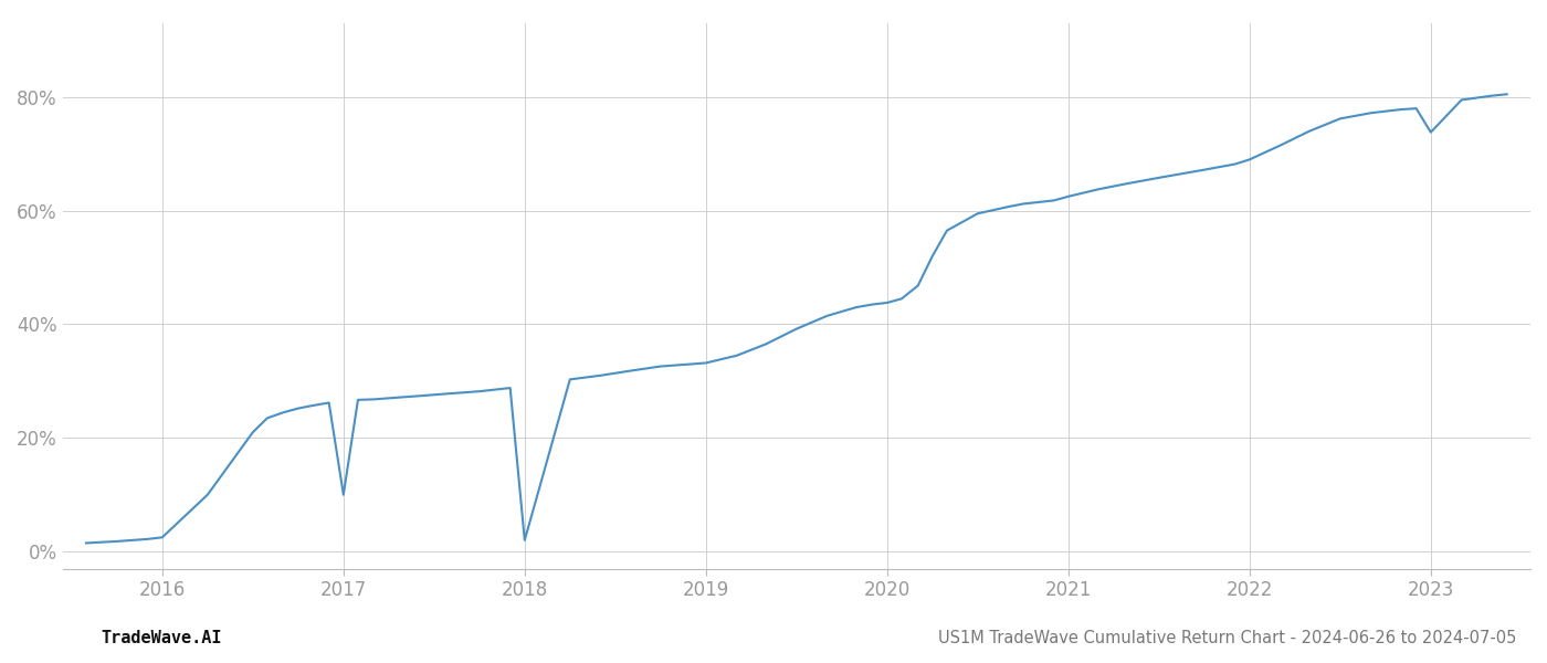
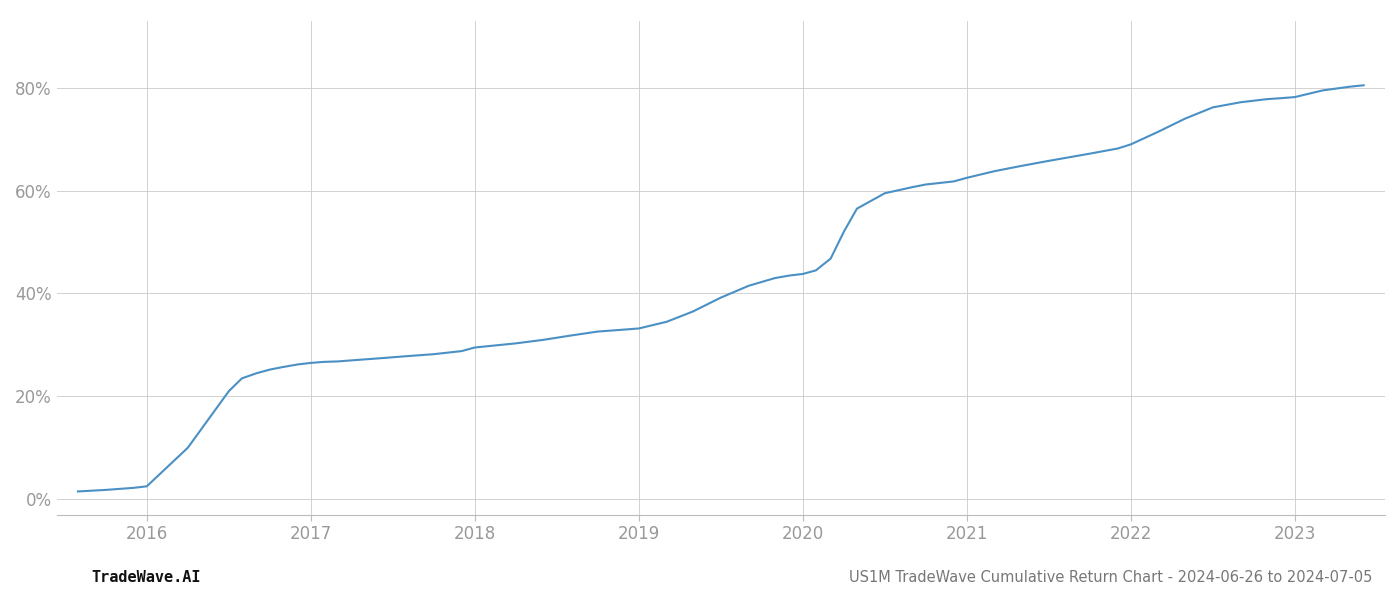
2017: 10.0% -> 26.5%
2018: 2.0% -> 29.5%
2023: 73.8% -> 78.2%
